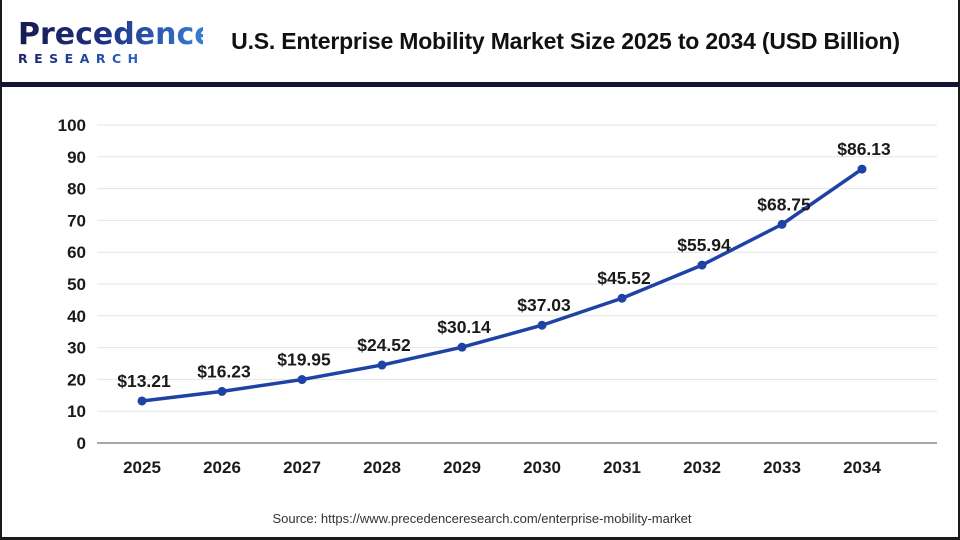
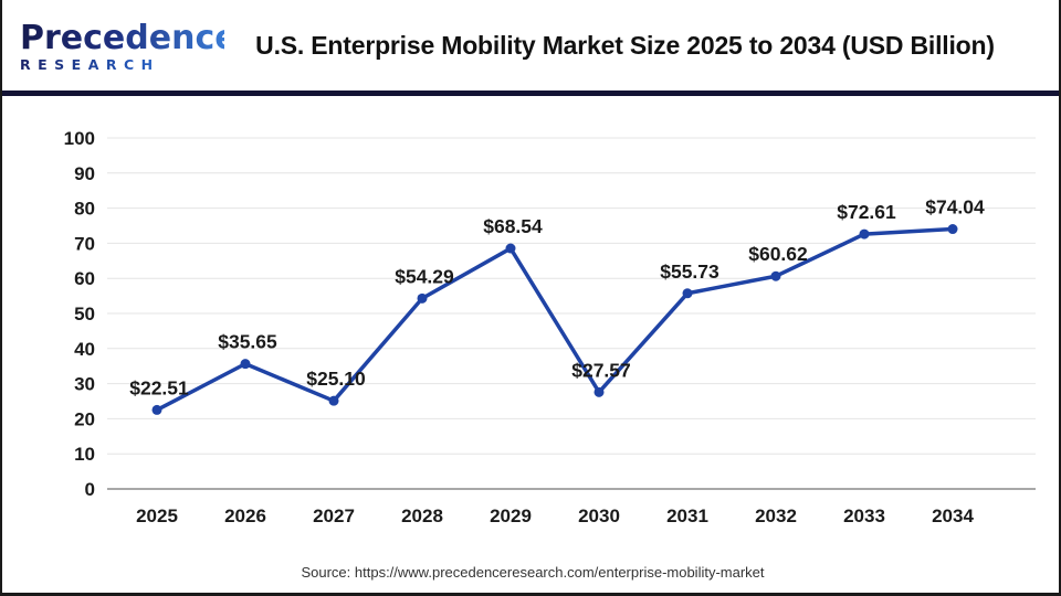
2025: $13.21 -> $22.51
2026: $16.23 -> $35.65
2027: $19.95 -> $25.10
2028: $24.52 -> $54.29
2029: $30.14 -> $68.54
2030: $37.03 -> $27.57
2031: $45.52 -> $55.73
2032: $55.94 -> $60.62
2033: $68.75 -> $72.61
2034: $86.13 -> $74.04
